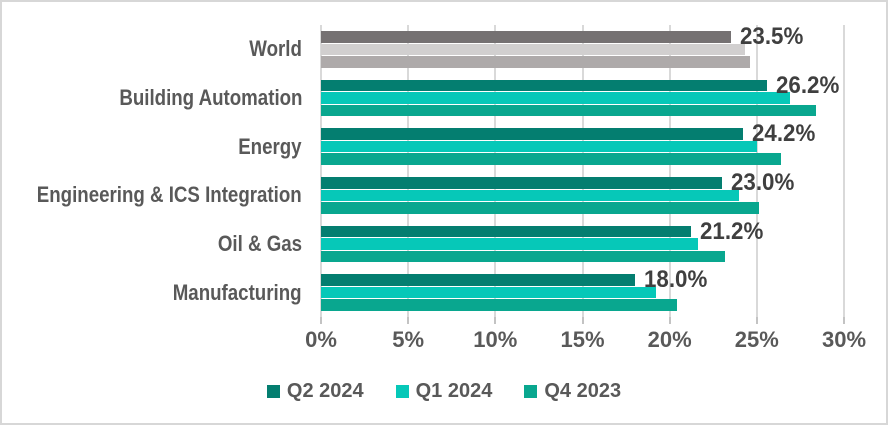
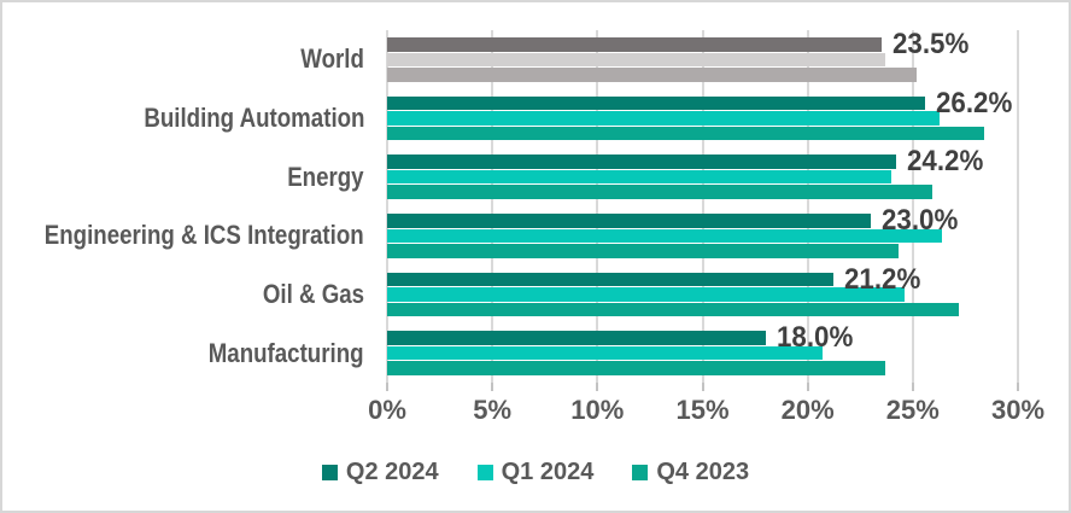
Q1 2024/World: 24.3% -> 23.7%
Q4 2023/World: 24.6% -> 25.2%
Q1 2024/Building Automation: 26.9% -> 26.3%
Q1 2024/Energy: 25.0% -> 24.0%
Q4 2023/Energy: 26.4% -> 25.9%
Q1 2024/Engineering & ICS Integration: 24.0% -> 26.4%
Q4 2023/Engineering & ICS Integration: 25.1% -> 24.3%
Q1 2024/Oil & Gas: 21.6% -> 24.6%
Q4 2023/Oil & Gas: 23.2% -> 27.2%
Q1 2024/Manufacturing: 19.2% -> 20.7%
Q4 2023/Manufacturing: 20.4% -> 23.7%
